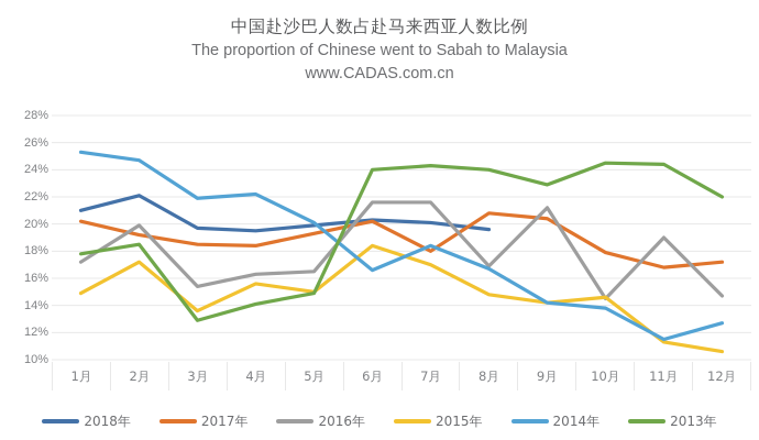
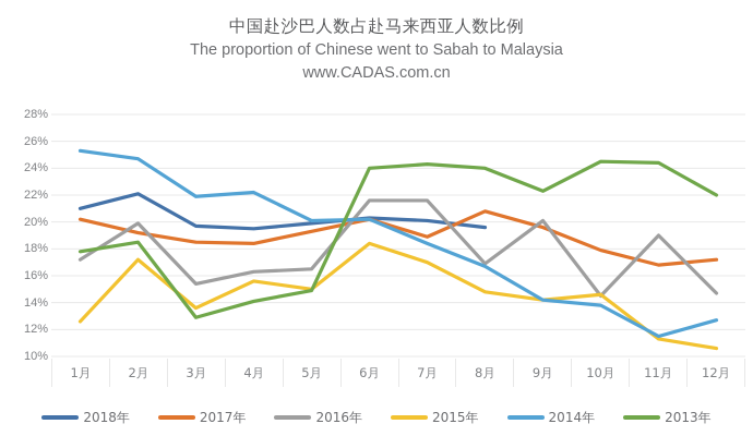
2015年/1月: 14.9% -> 12.6%
2014年/6月: 16.6% -> 20.2%
2017年/7月: 18.0% -> 18.9%
2017年/9月: 20.4% -> 19.6%
2016年/9月: 21.2% -> 20.1%
2013年/9月: 22.9% -> 22.3%
